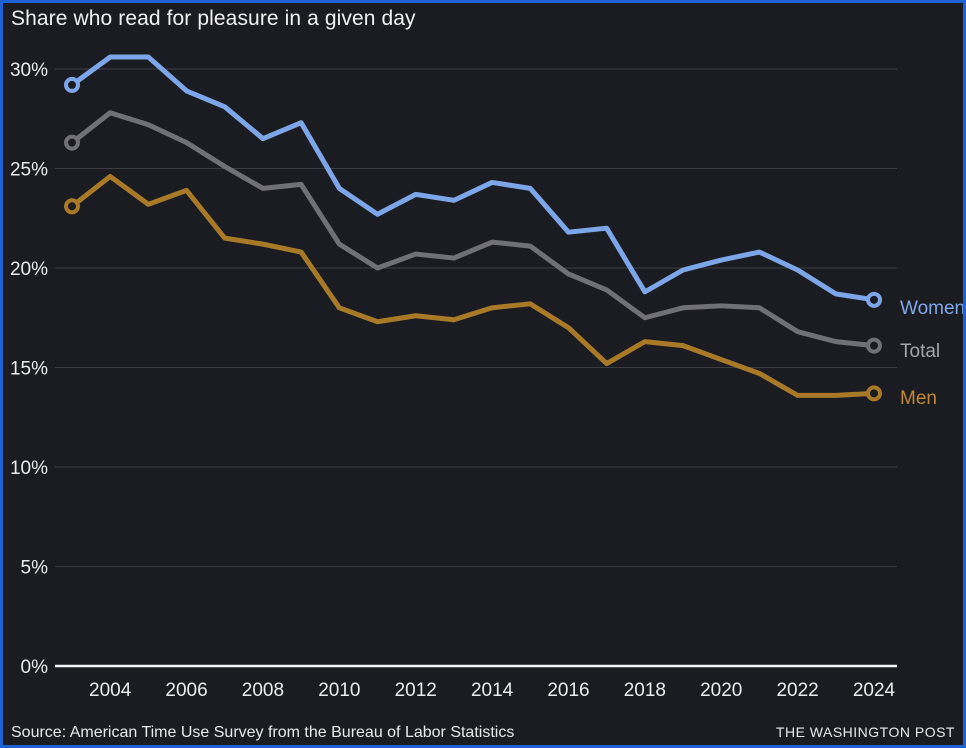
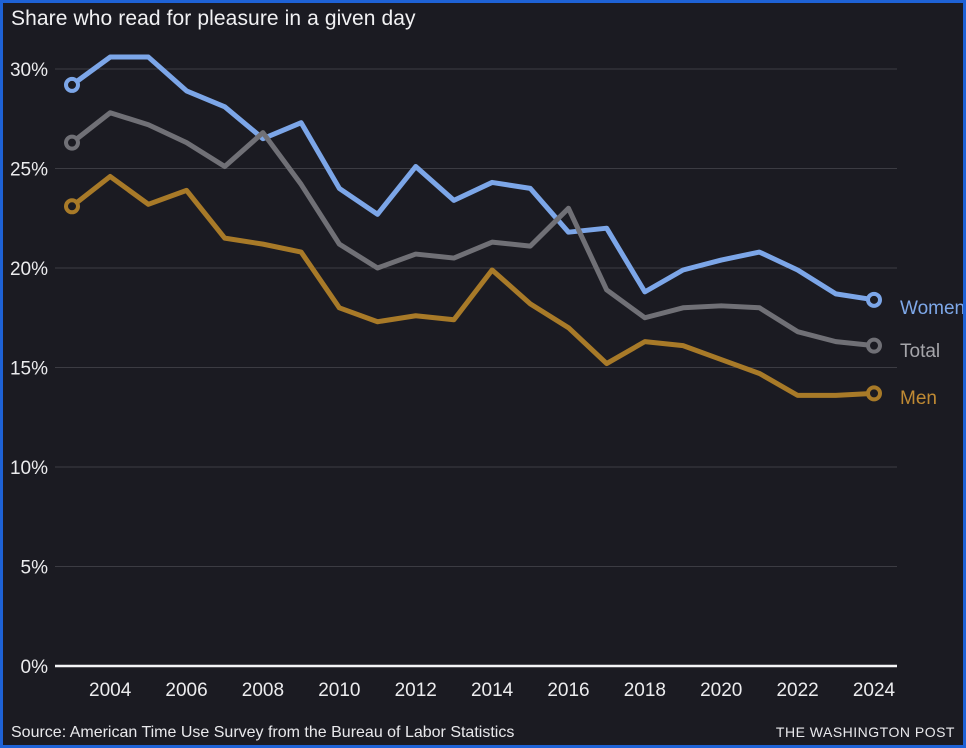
Total/2008: 24.0% -> 26.8%
Women/2012: 23.7% -> 25.1%
Men/2014: 18.0% -> 19.9%
Total/2016: 19.7% -> 23.0%
